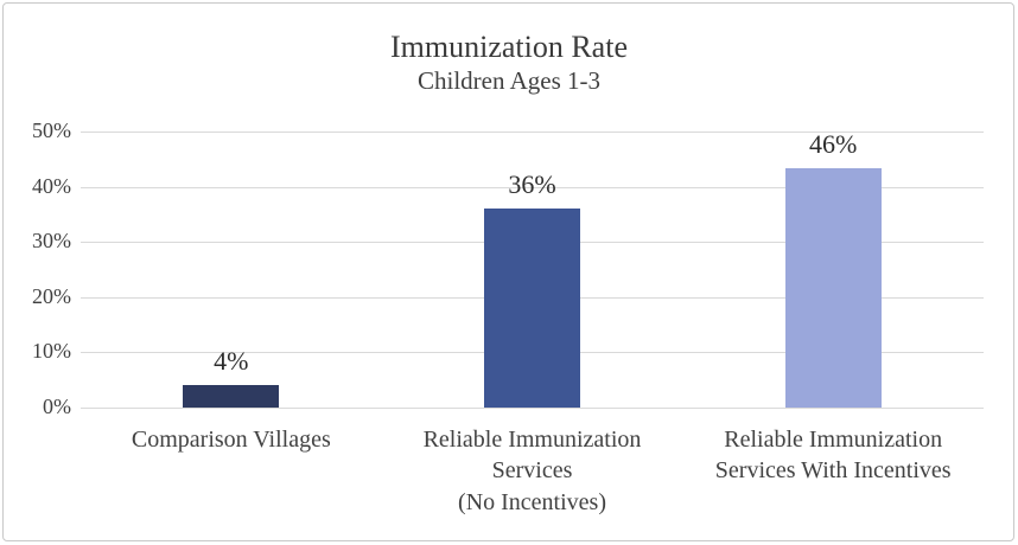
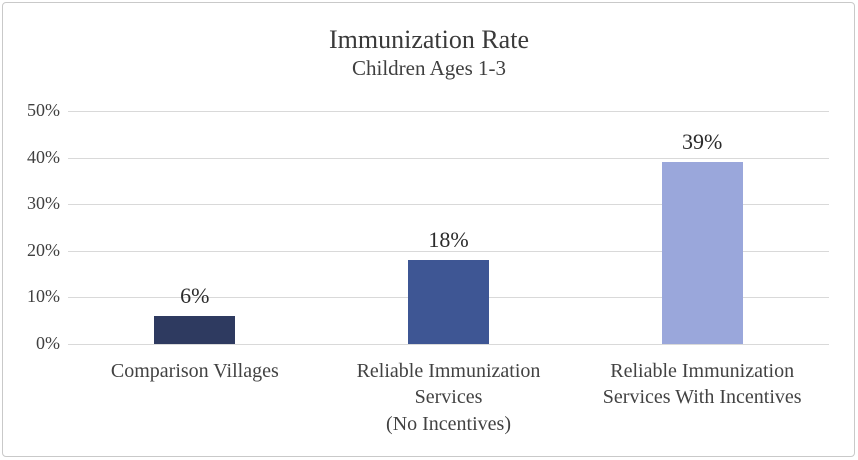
Comparison Villages: 4% -> 6%
Reliable Immunization Services (No Incentives): 36% -> 18%
Reliable Immunization Services With Incentives: 46% -> 39%
